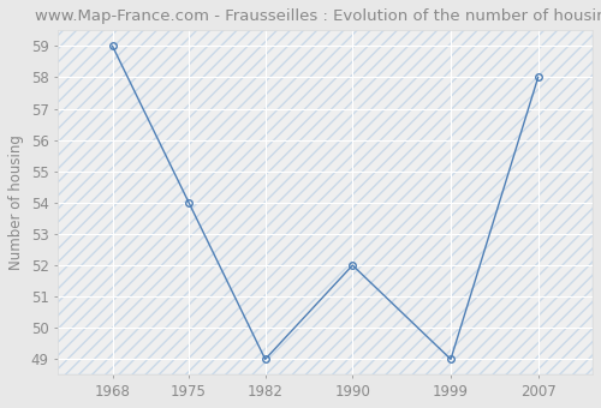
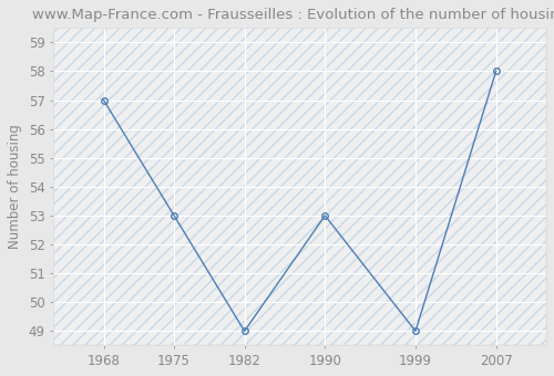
1968: 59 -> 57
1975: 54 -> 53
1990: 52 -> 53
